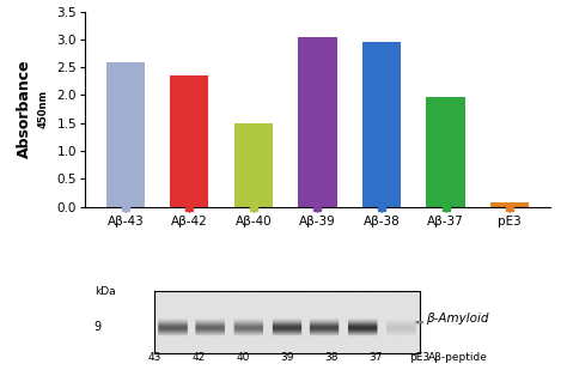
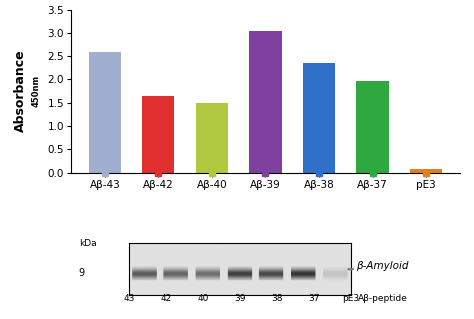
Aβ-42: 2.35 -> 1.65
Aβ-38: 2.95 -> 2.35
